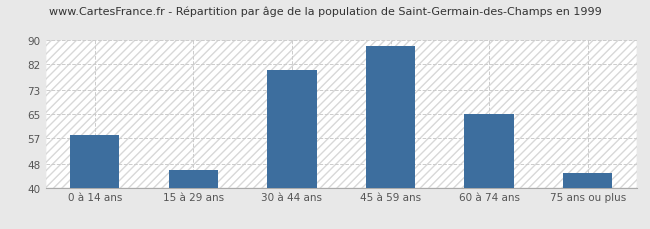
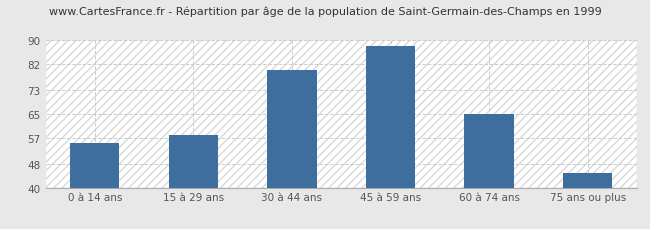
0 à 14 ans: 58 -> 55
15 à 29 ans: 46 -> 58
